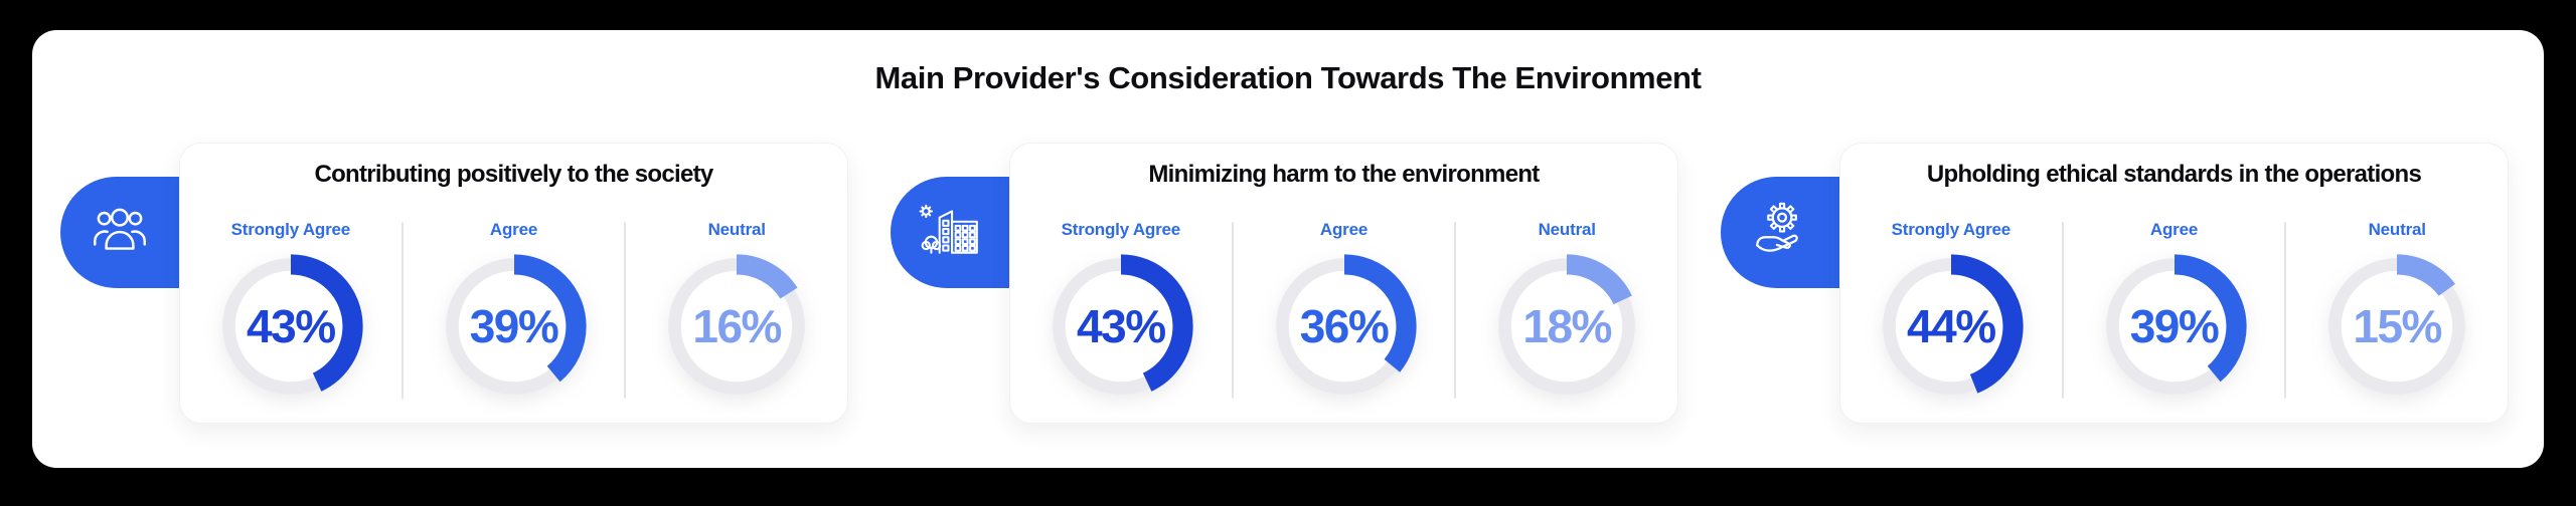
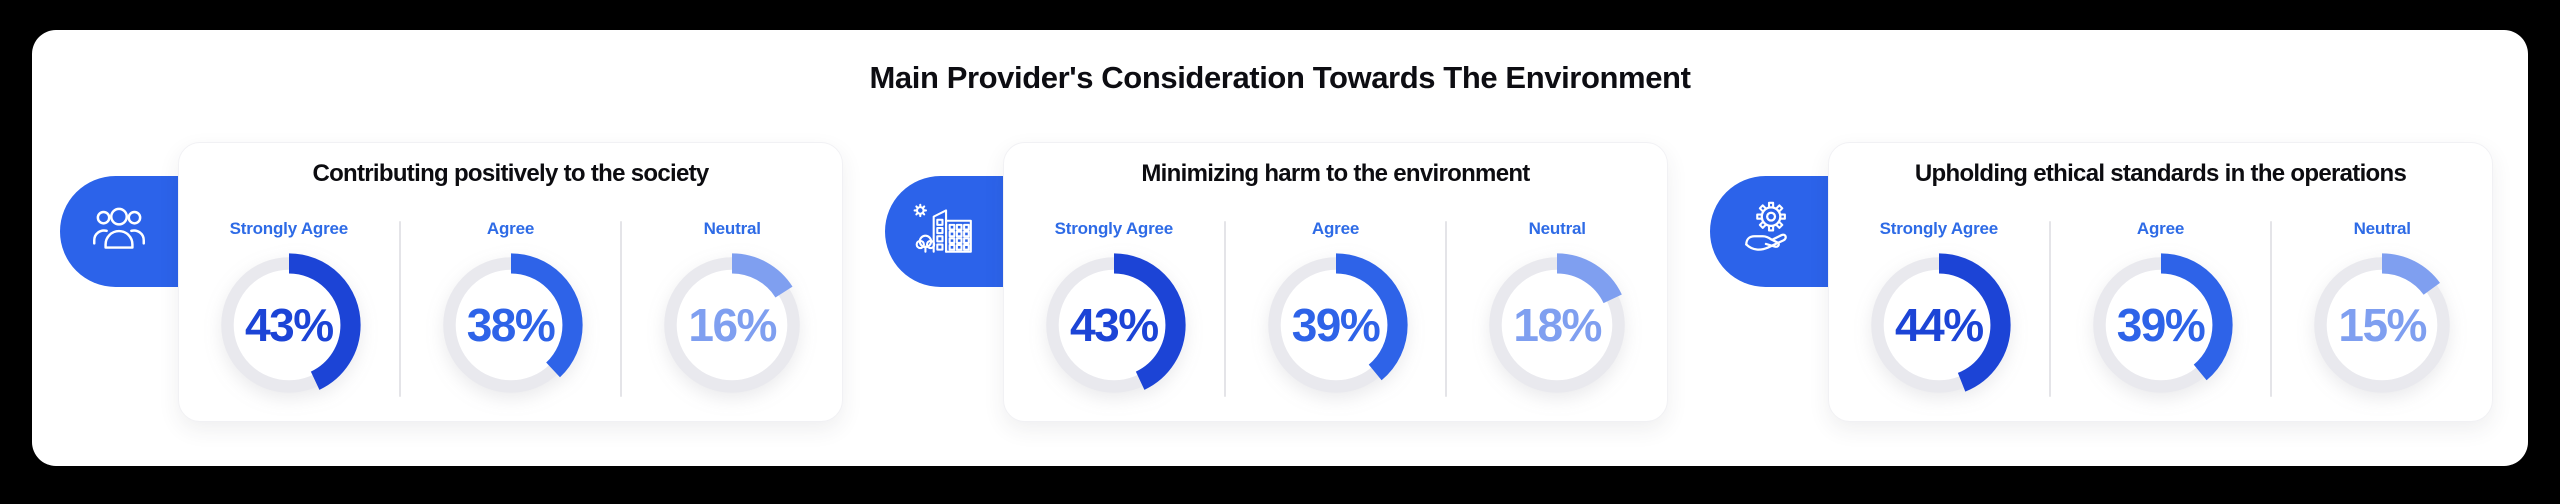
Contributing positively to the society/Agree: 39 -> 38
Minimizing harm to the environment/Agree: 36 -> 39
